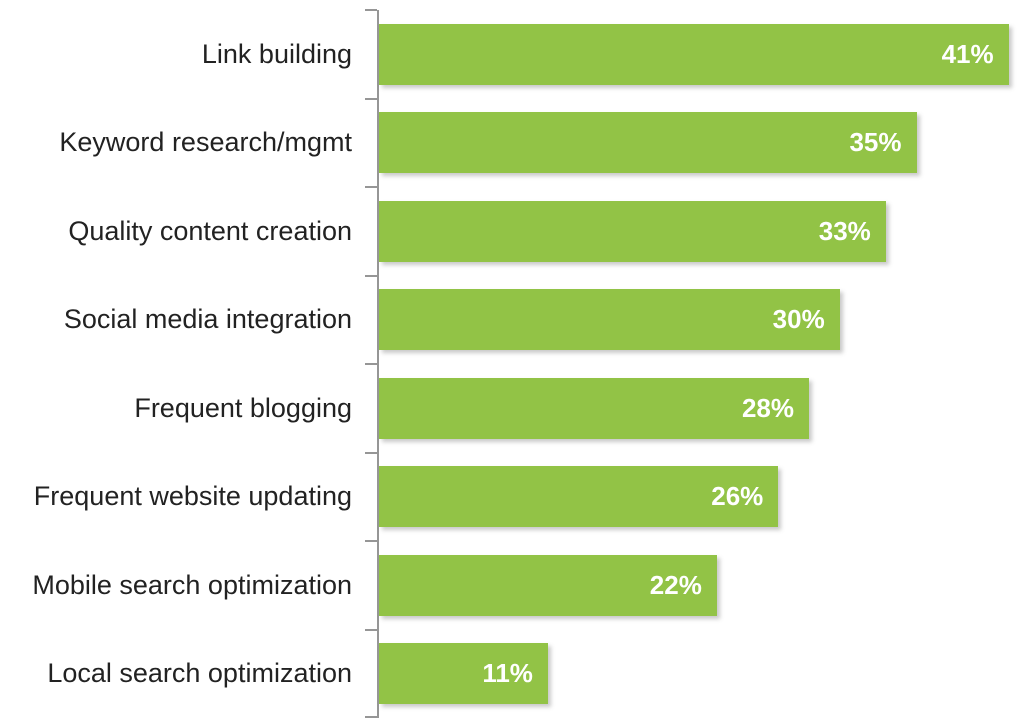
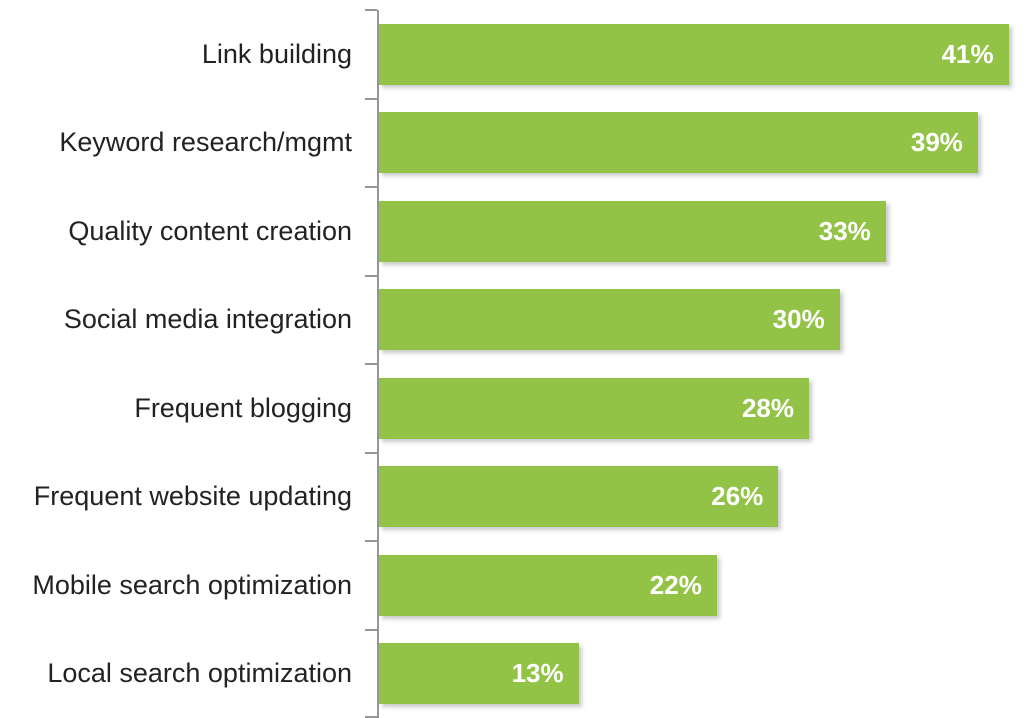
Keyword research/mgmt: 35% -> 39%
Local search optimization: 11% -> 13%
